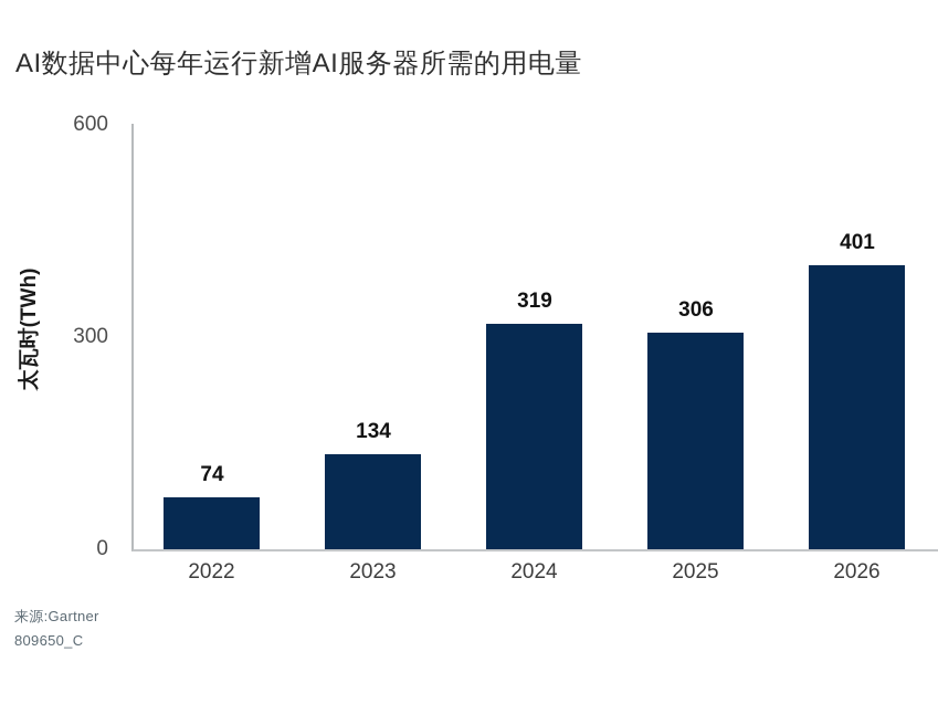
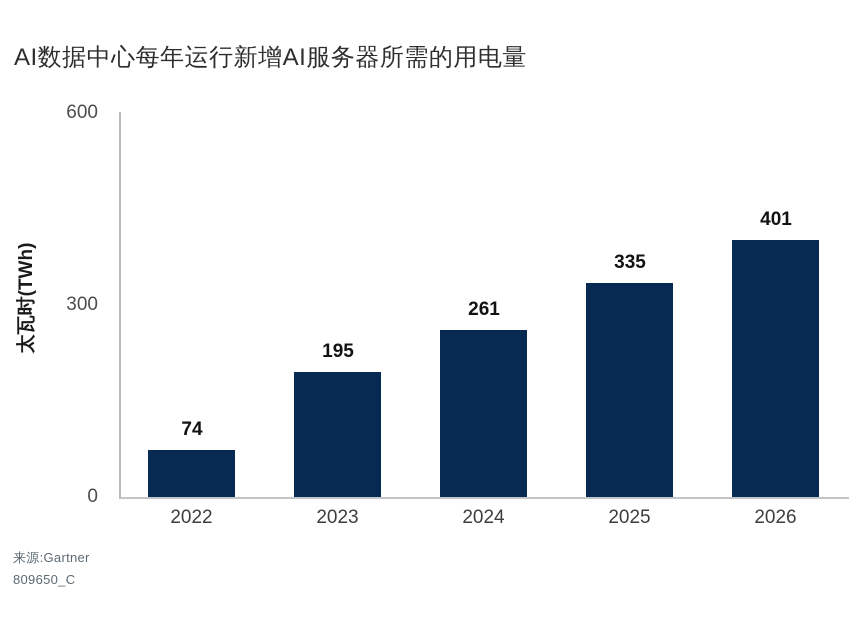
2023: 134 -> 195
2024: 319 -> 261
2025: 306 -> 335
